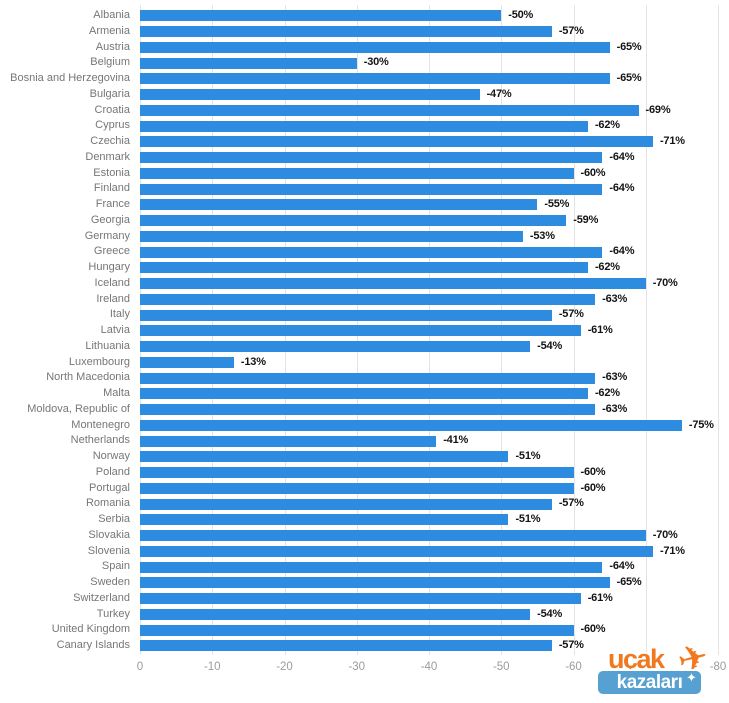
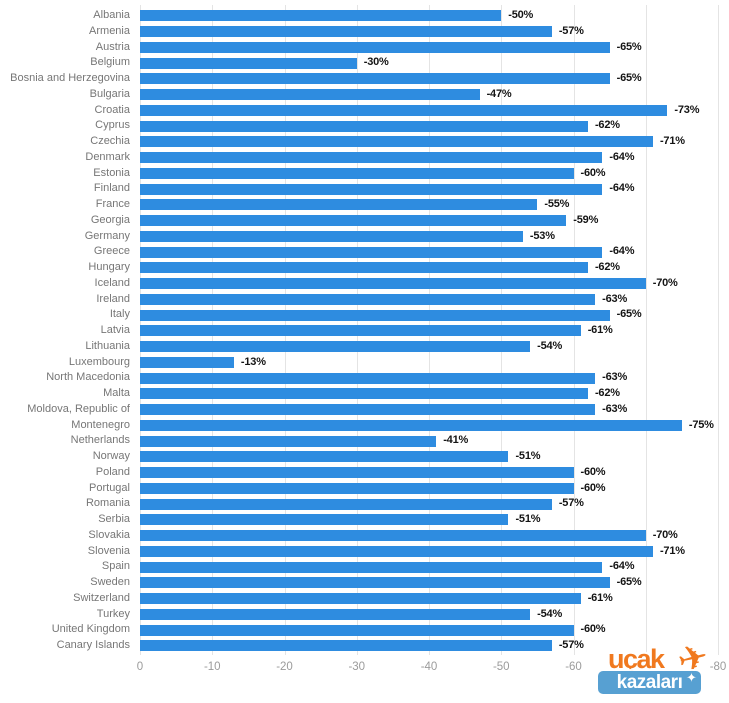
Croatia: -69% -> -73%
Italy: -57% -> -65%
